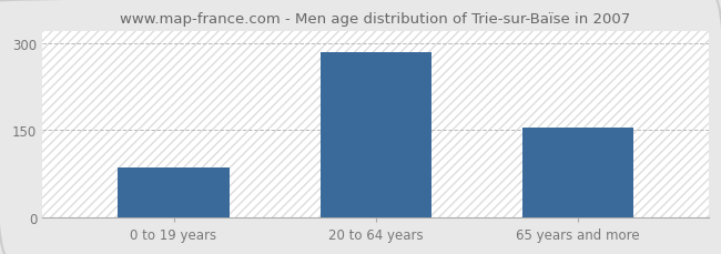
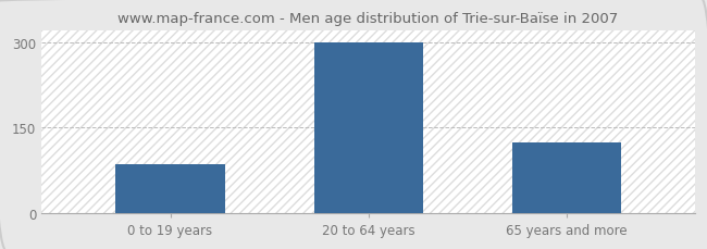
20 to 64 years: 285 -> 300
65 years and more: 155 -> 124
